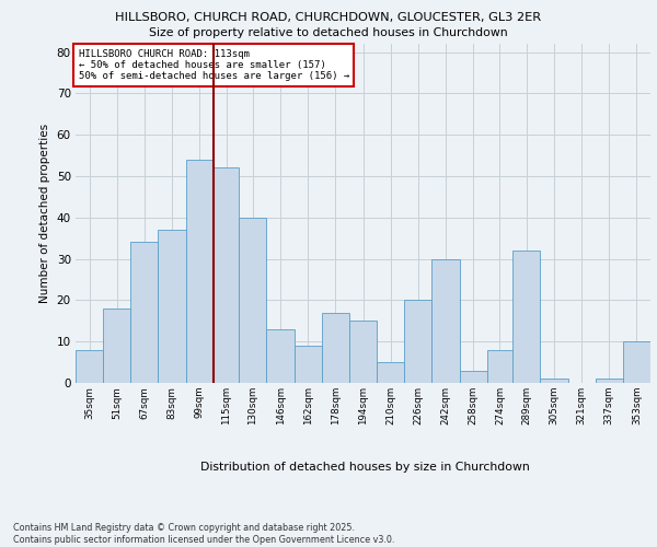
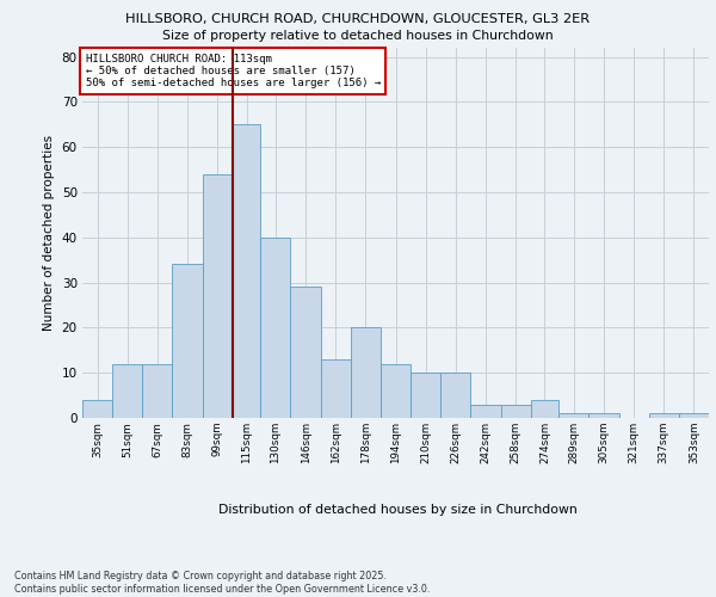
35sqm: 8 -> 4
51sqm: 18 -> 12
67sqm: 34 -> 12
83sqm: 37 -> 34
115sqm: 52 -> 65
146sqm: 13 -> 29
162sqm: 9 -> 13
178sqm: 17 -> 20
194sqm: 15 -> 12
210sqm: 5 -> 10
226sqm: 20 -> 10
242sqm: 30 -> 3
274sqm: 8 -> 4
289sqm: 32 -> 1
353sqm: 10 -> 1
